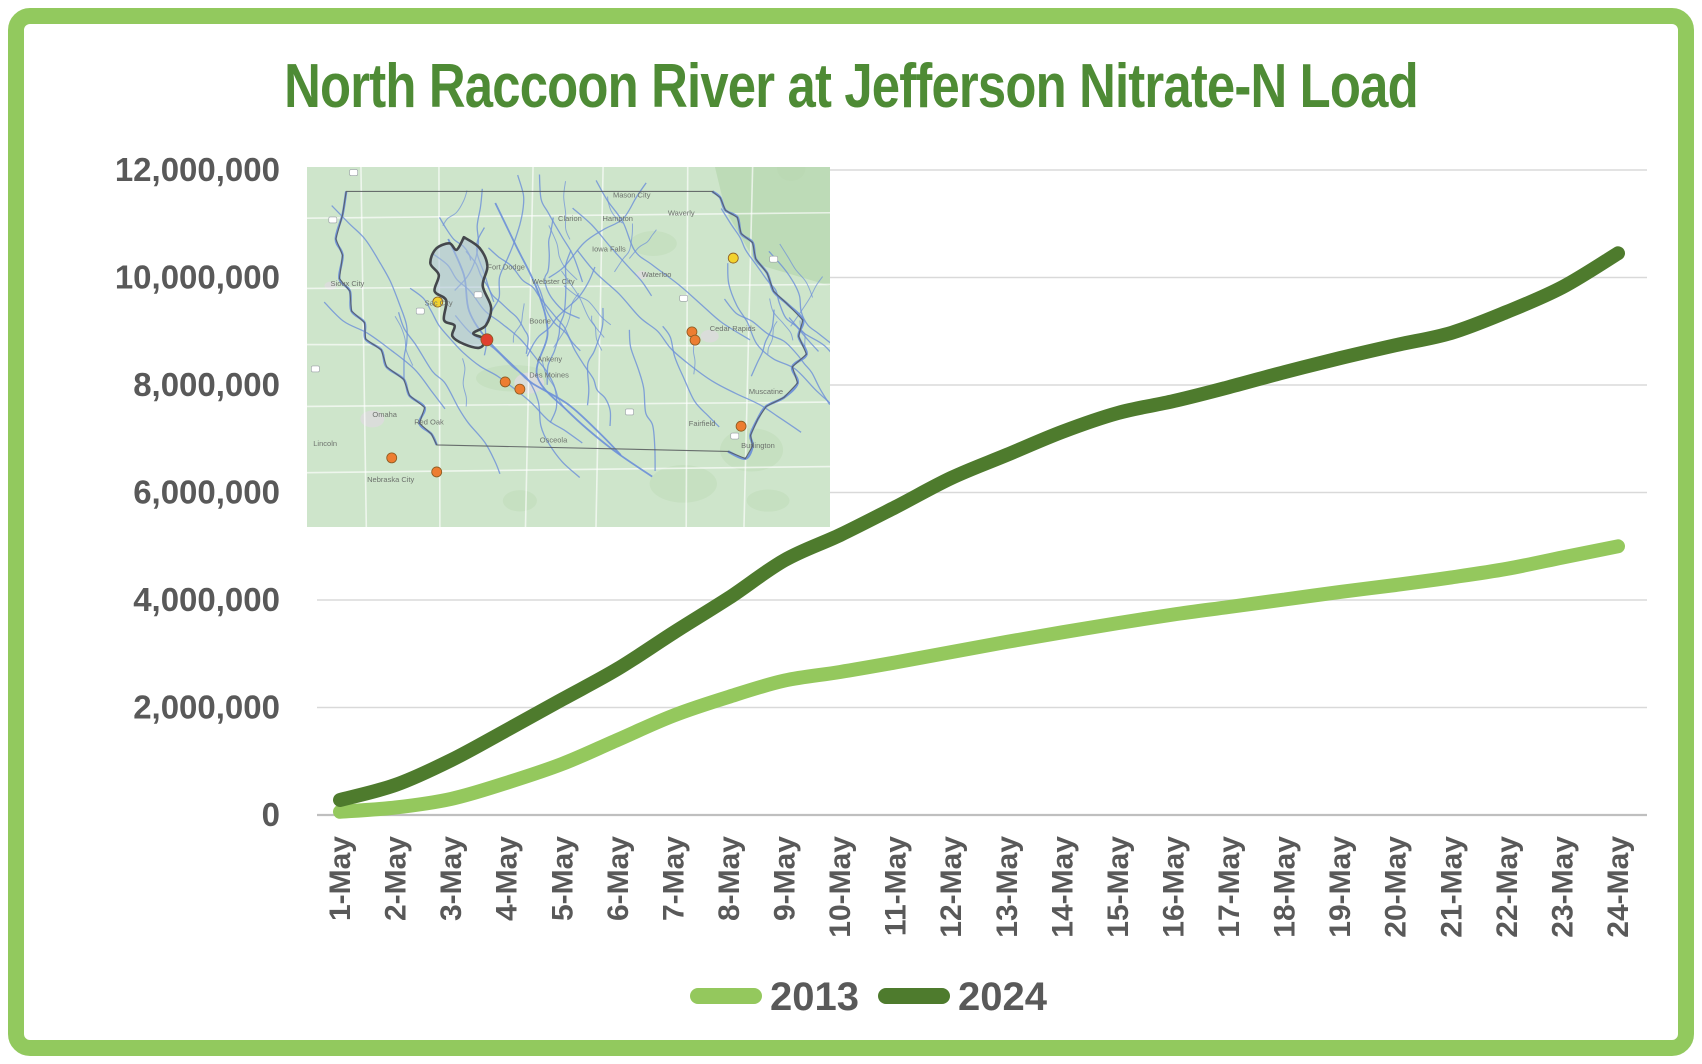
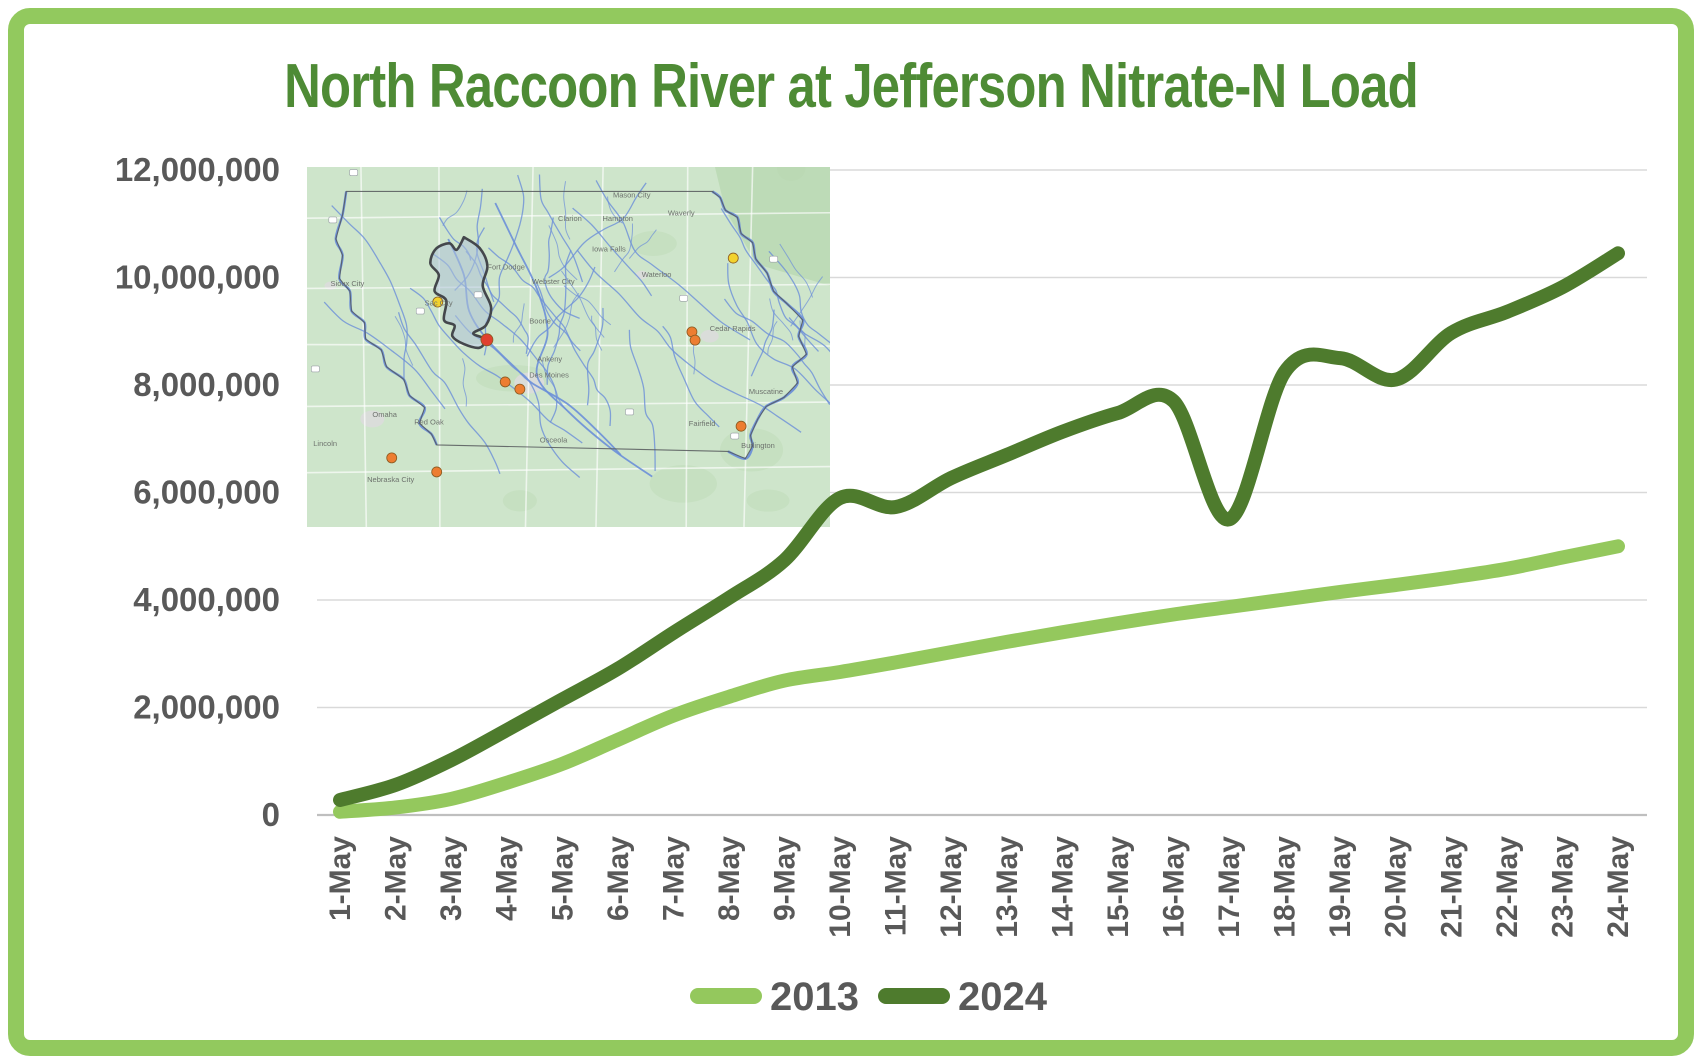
2024/10-May: 5200000 -> 5900000
2024/17-May: 8000000 -> 5500000
2024/20-May: 8700000 -> 8100000
